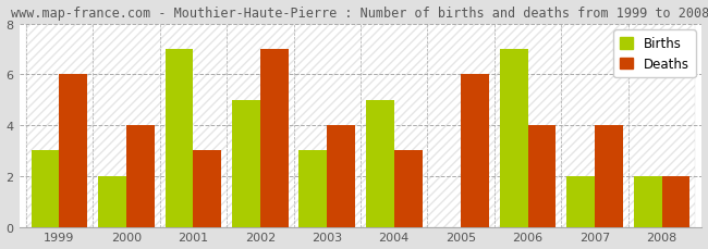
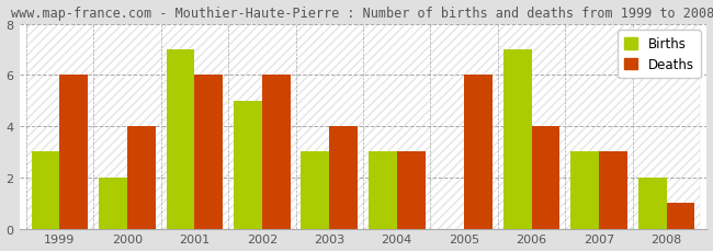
Deaths/2001: 3 -> 6
Deaths/2002: 7 -> 6
Births/2004: 5 -> 3
Births/2007: 2 -> 3
Deaths/2007: 4 -> 3
Deaths/2008: 2 -> 1
